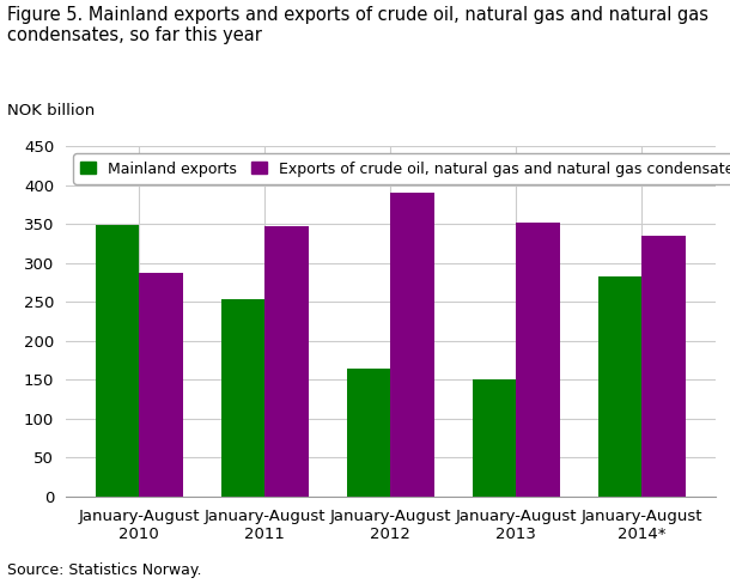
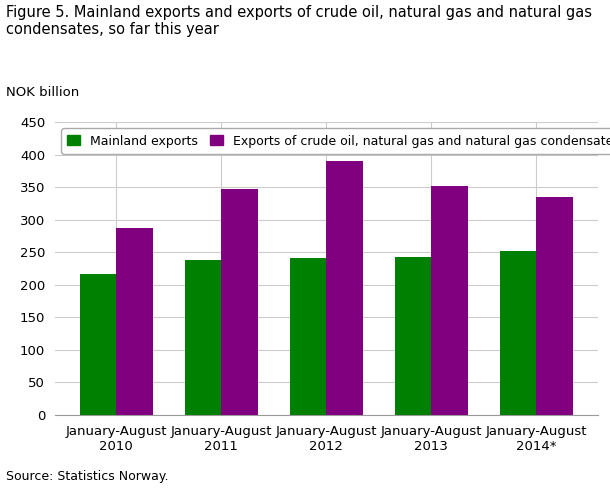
Mainland exports/January-August 2010: 348 -> 217
Mainland exports/January-August 2011: 254 -> 238
Mainland exports/January-August 2012: 164 -> 241
Mainland exports/January-August 2013: 150 -> 242
Mainland exports/January-August 2014*: 282 -> 252
